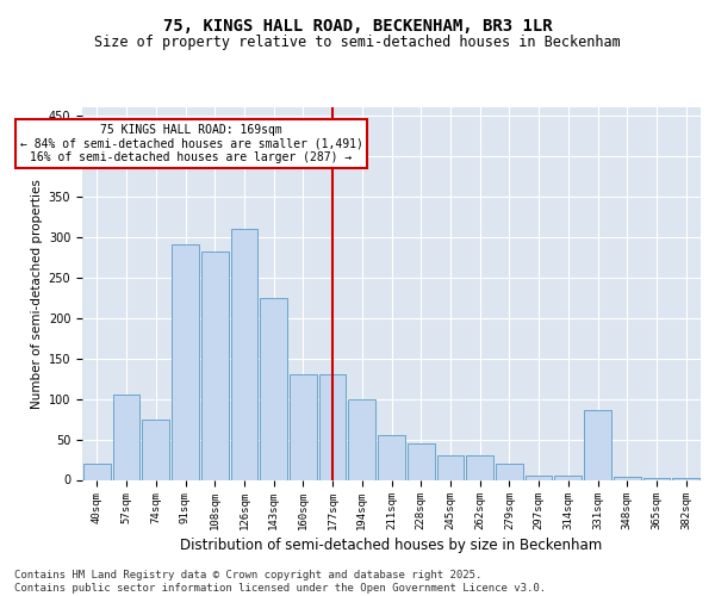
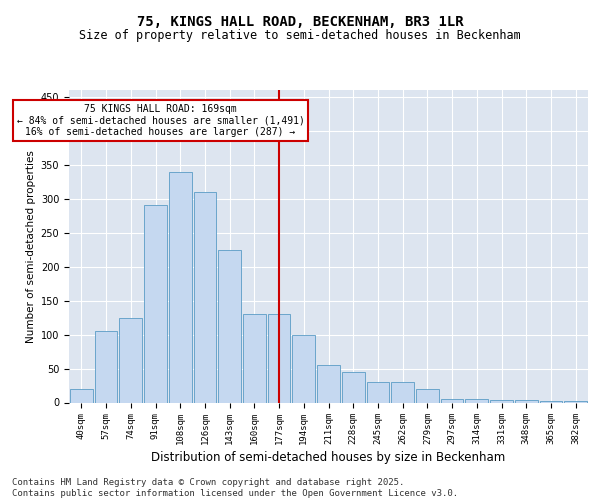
74sqm: 74 -> 125
108sqm: 282 -> 340
331sqm: 86 -> 3
